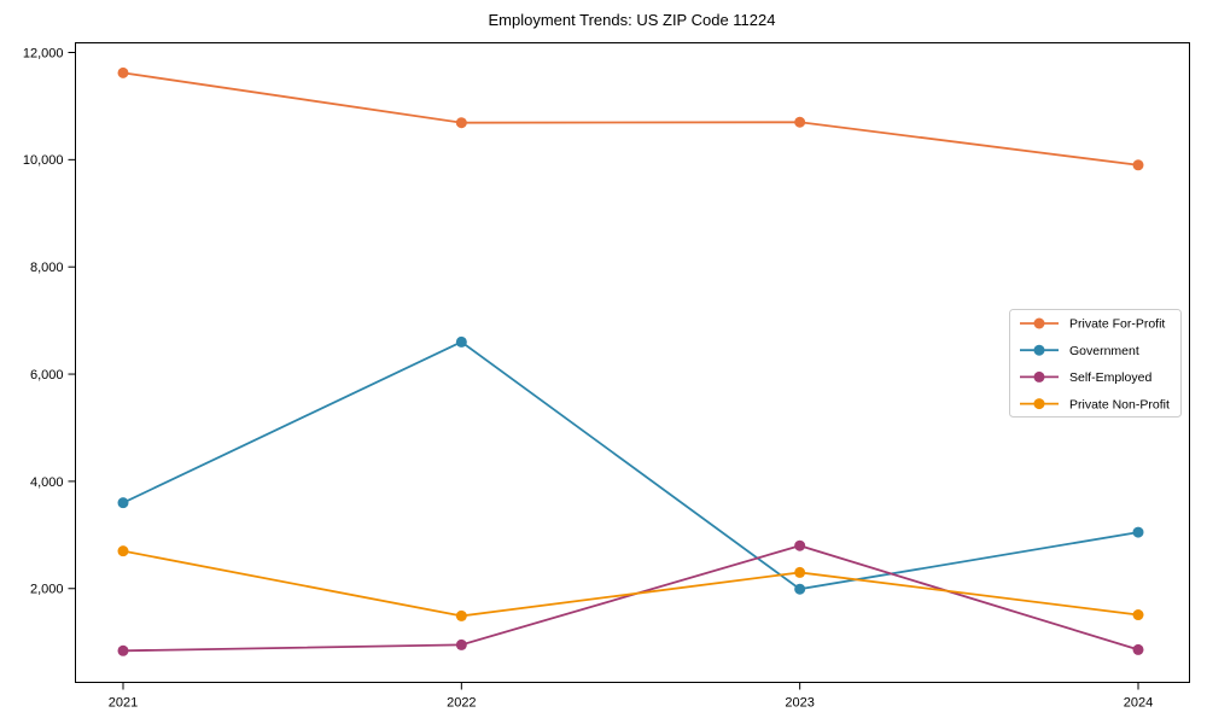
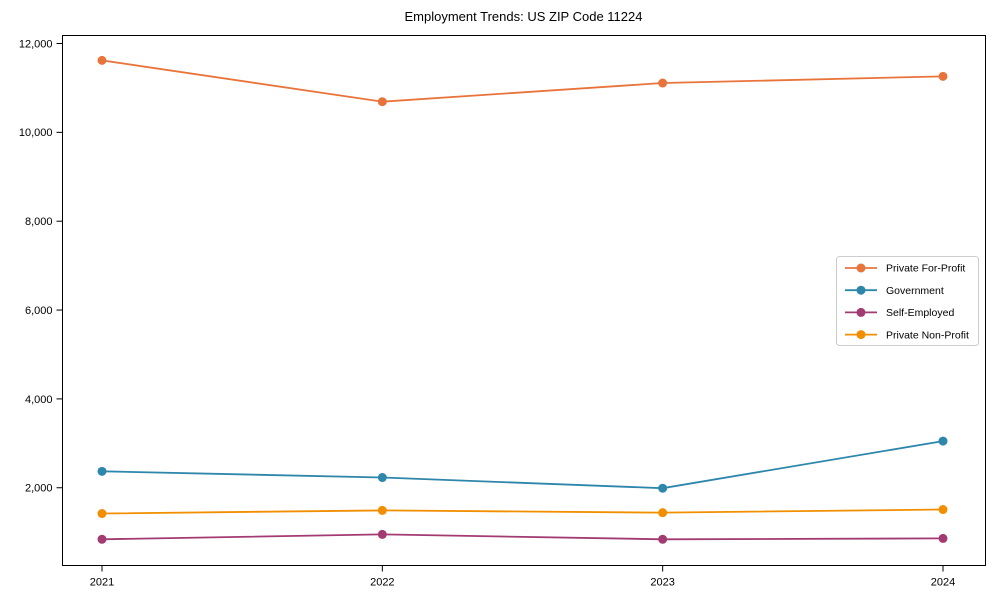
Government/2021: 3600 -> 2400
Private Non-Profit/2021: 2700 -> 1400
Government/2022: 6600 -> 2200
Private For-Profit/2023: 10700 -> 11100
Self-Employed/2023: 2800 -> 800
Private Non-Profit/2023: 2300 -> 1400
Private For-Profit/2024: 9900 -> 11300
